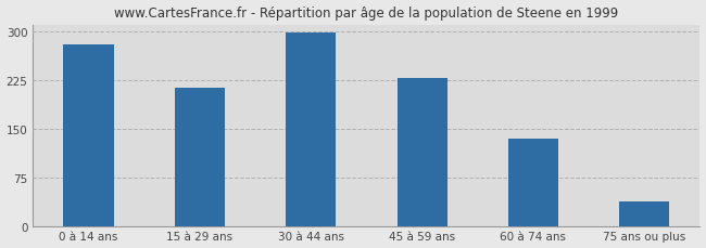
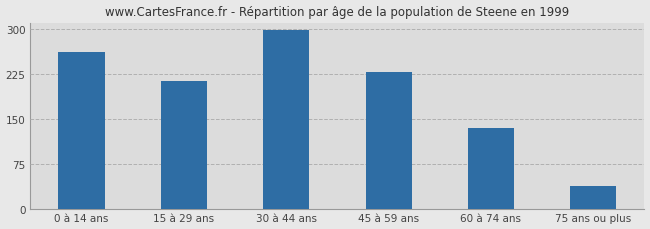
0 à 14 ans: 280 -> 262
